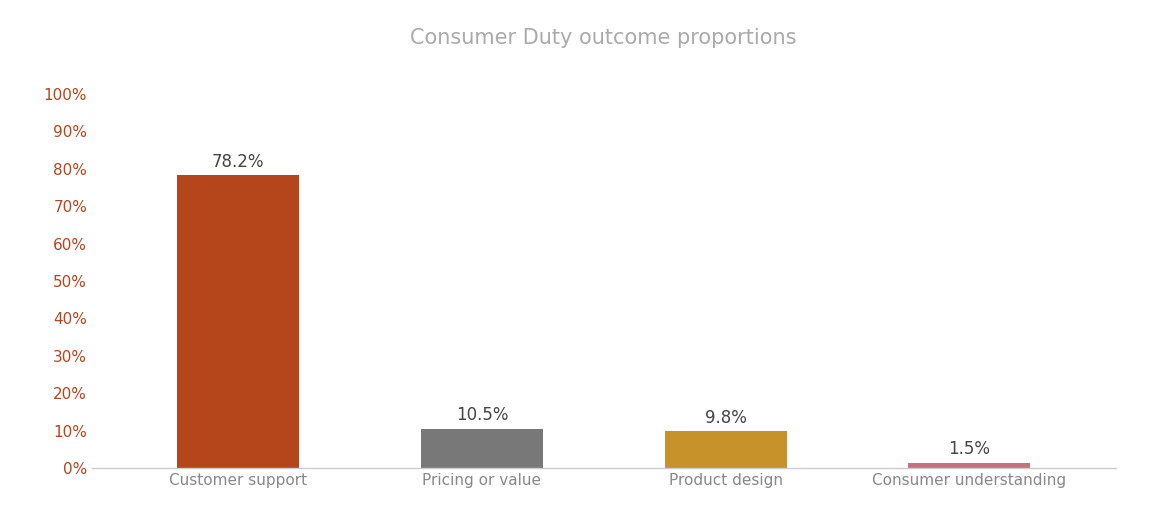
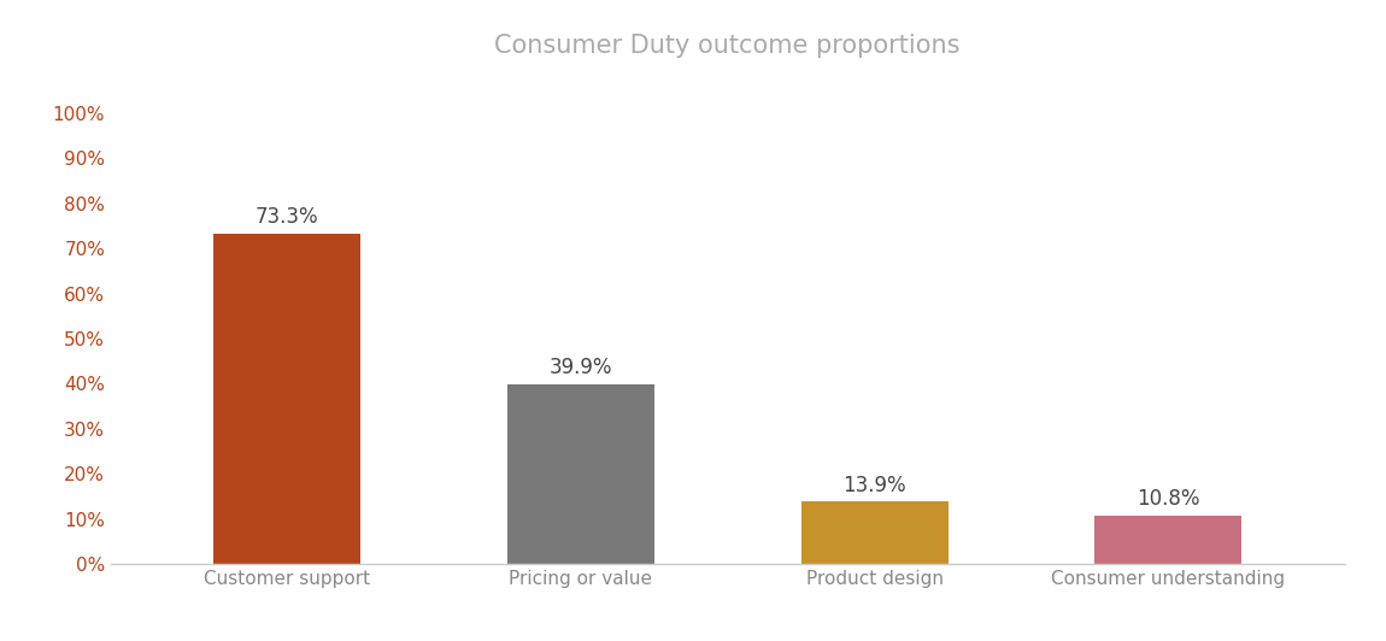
Customer support: 78.2% -> 73.3%
Pricing or value: 10.5% -> 39.9%
Product design: 9.8% -> 13.9%
Consumer understanding: 1.5% -> 10.8%
